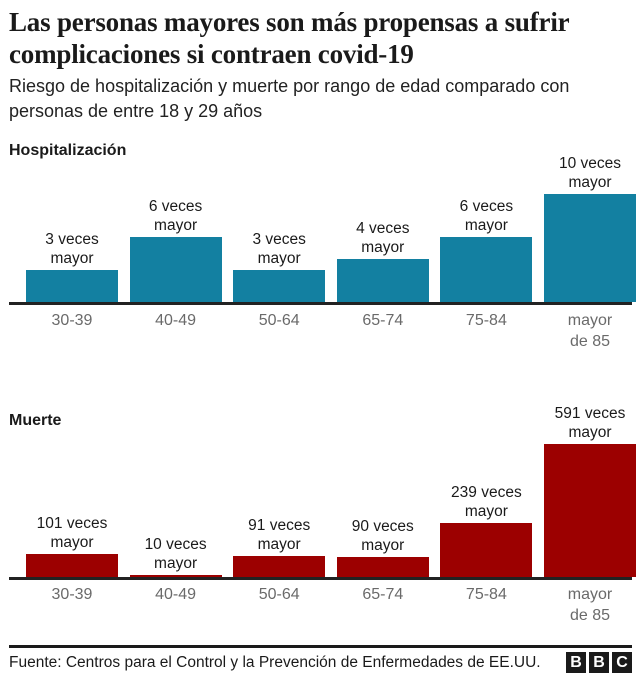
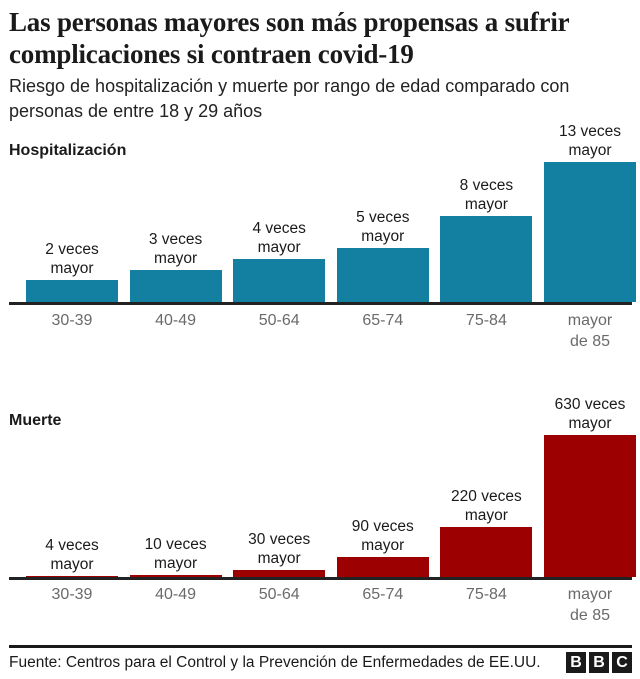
Hospitalización/30-39: 3 -> 2
Hospitalización/40-49: 6 -> 3
Hospitalización/50-64: 3 -> 4
Hospitalización/65-74: 4 -> 5
Hospitalización/75-84: 6 -> 8
Hospitalización/mayor de 85: 10 -> 13
Muerte/30-39: 101 -> 4
Muerte/50-64: 91 -> 30
Muerte/75-84: 239 -> 220
Muerte/mayor de 85: 591 -> 630
